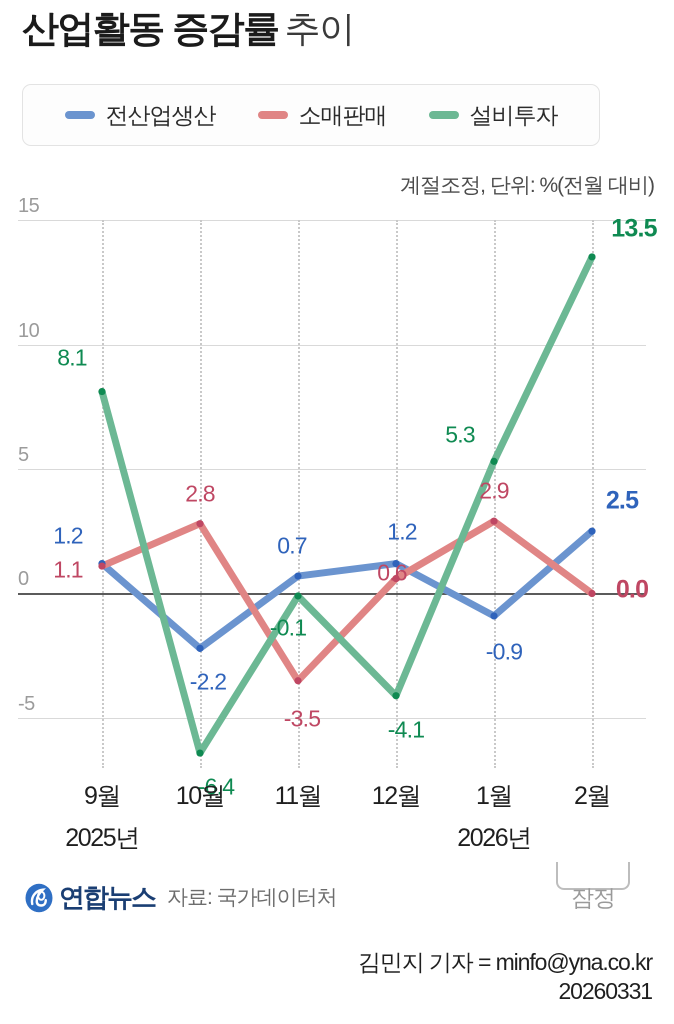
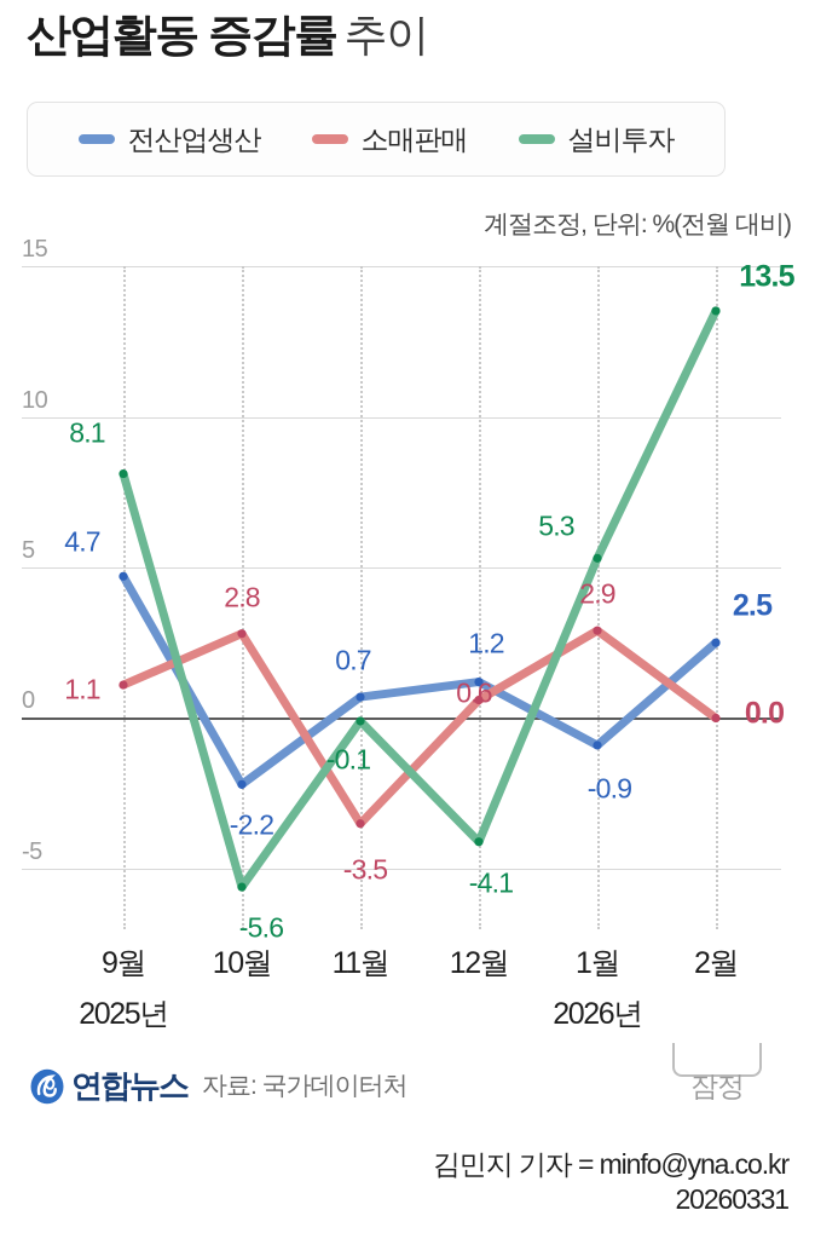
전산업생산/9월: 1.2 -> 4.7
설비투자/10월: -6.4 -> -5.6
